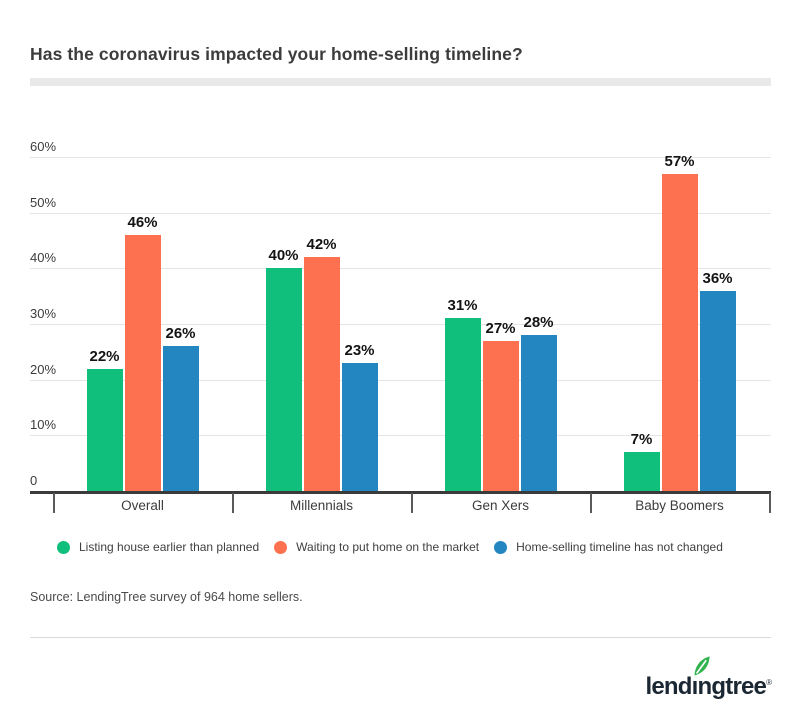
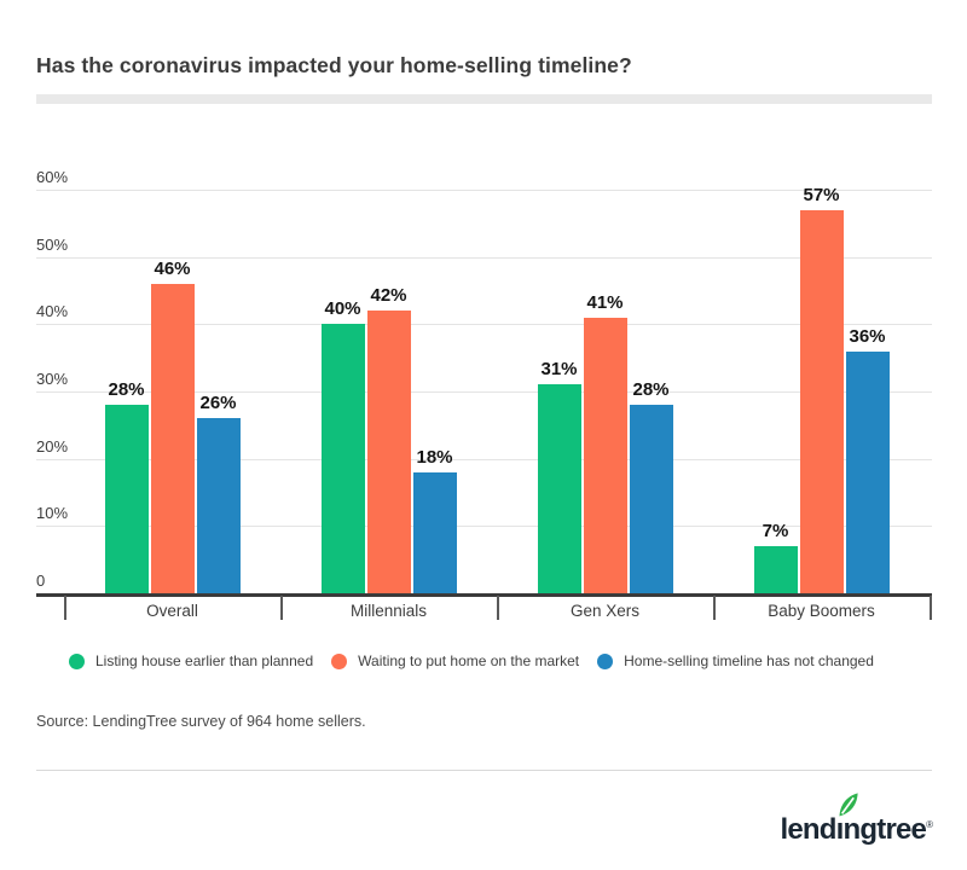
Listing house earlier than planned/Overall: 22% -> 28%
Home-selling timeline has not changed/Millennials: 23% -> 18%
Waiting to put home on the market/Gen Xers: 27% -> 41%
